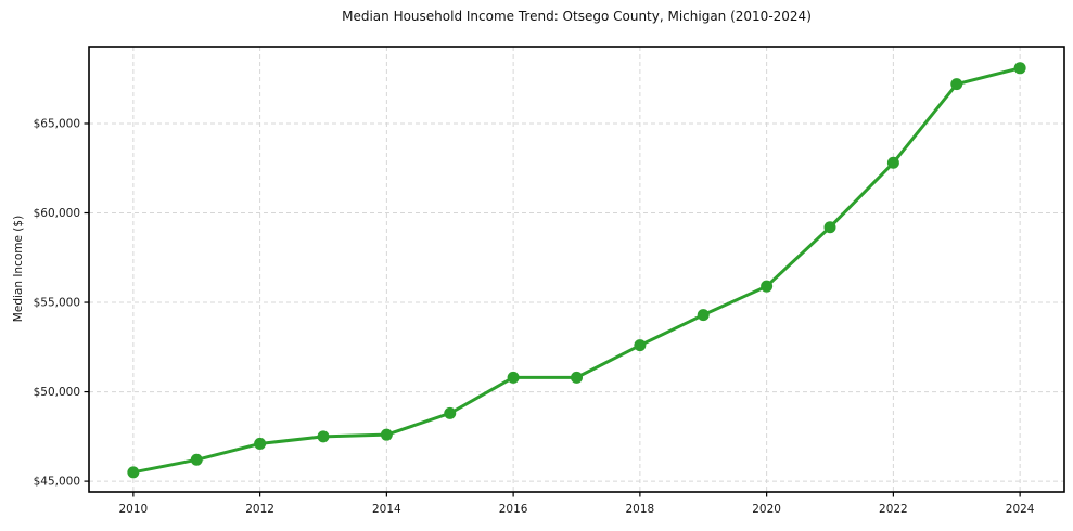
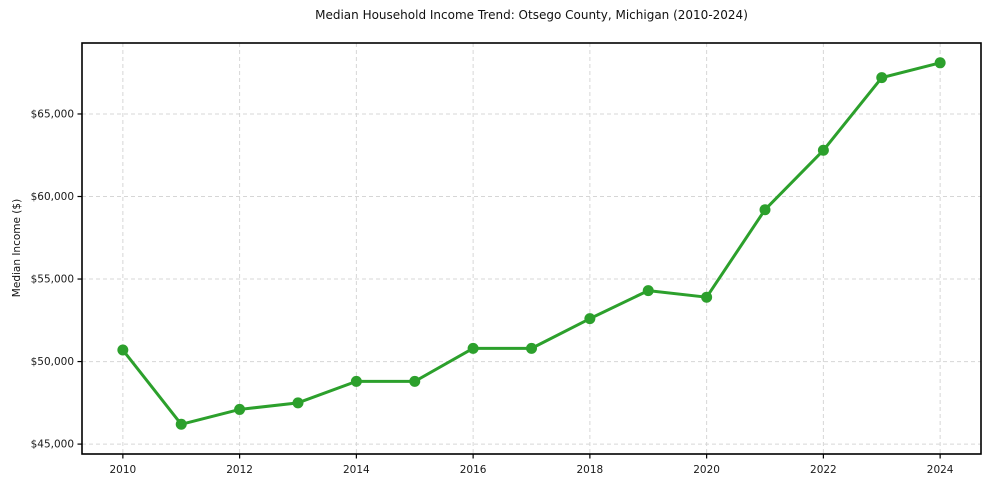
2010: $45500 -> $50700
2014: $47600 -> $48800
2020: $55900 -> $53900
